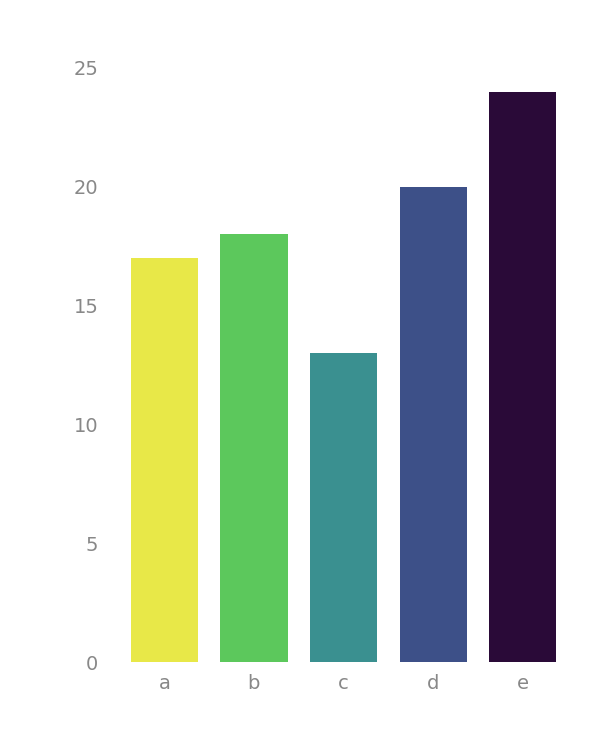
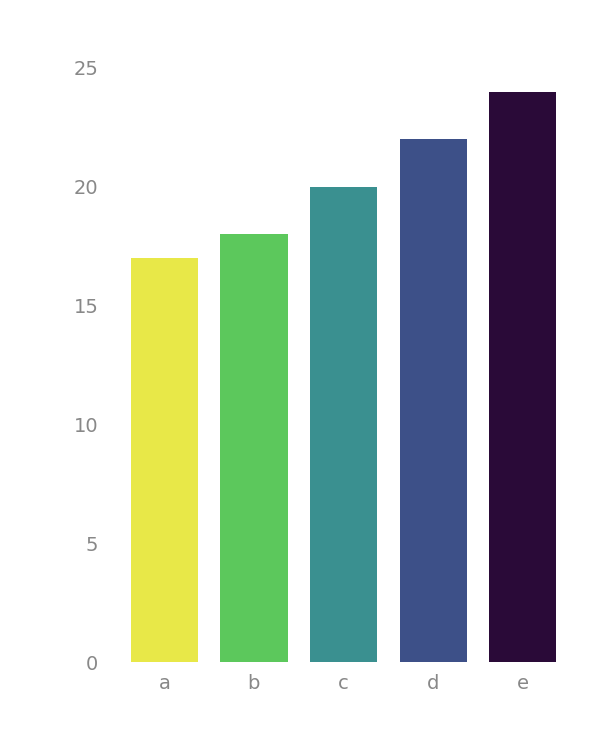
c: 13 -> 20
d: 20 -> 22
